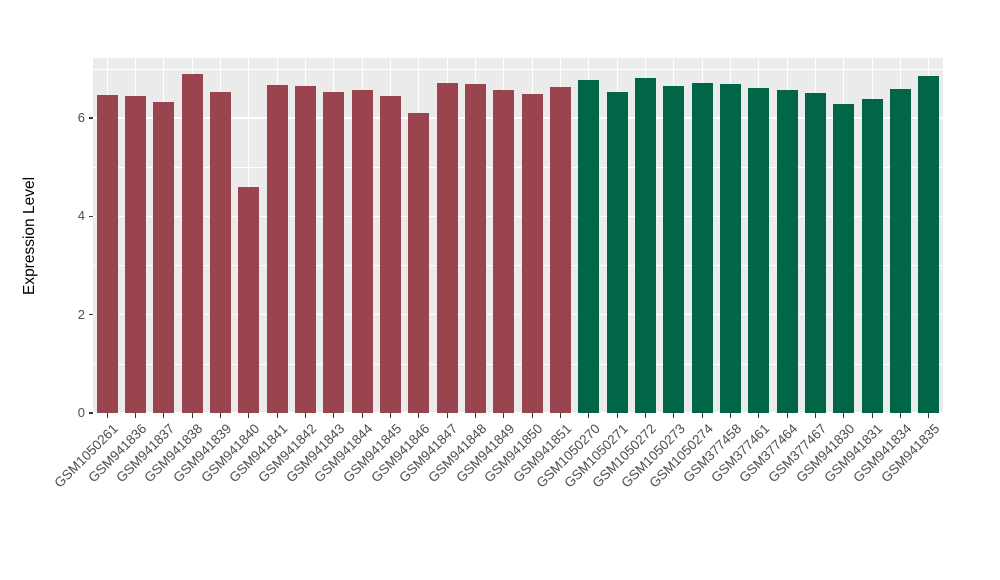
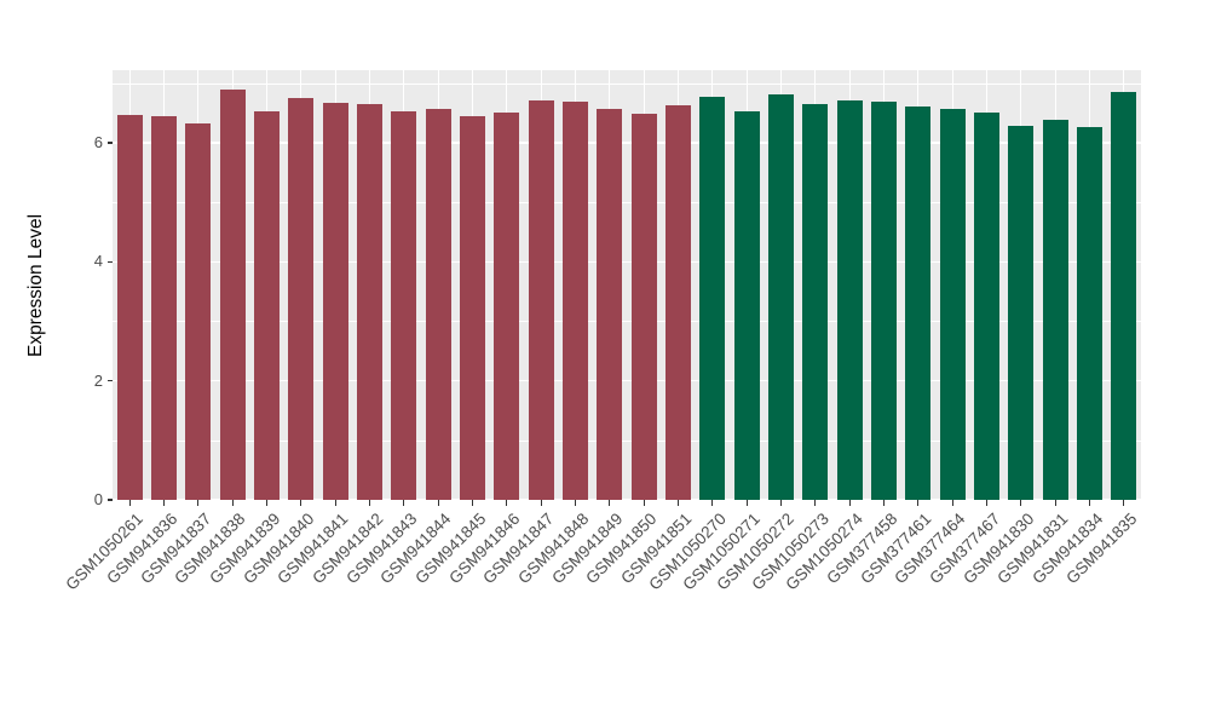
GSM941840: 4.6 -> 6.8
GSM941846: 6.1 -> 6.5
GSM941834: 6.6 -> 6.3
